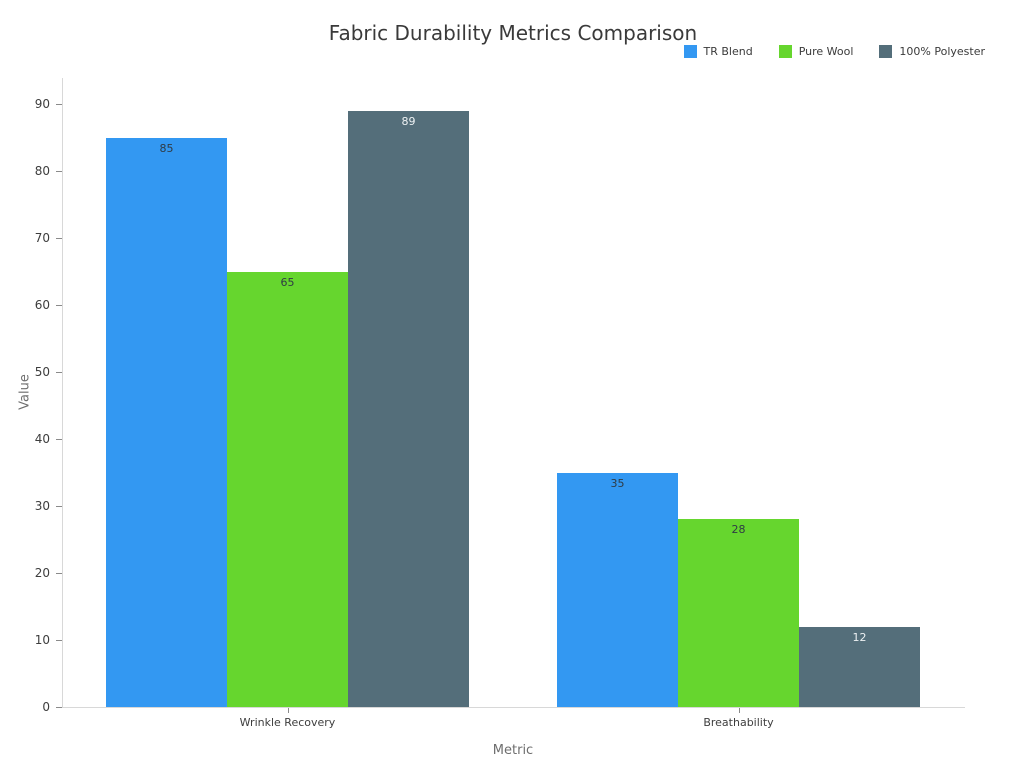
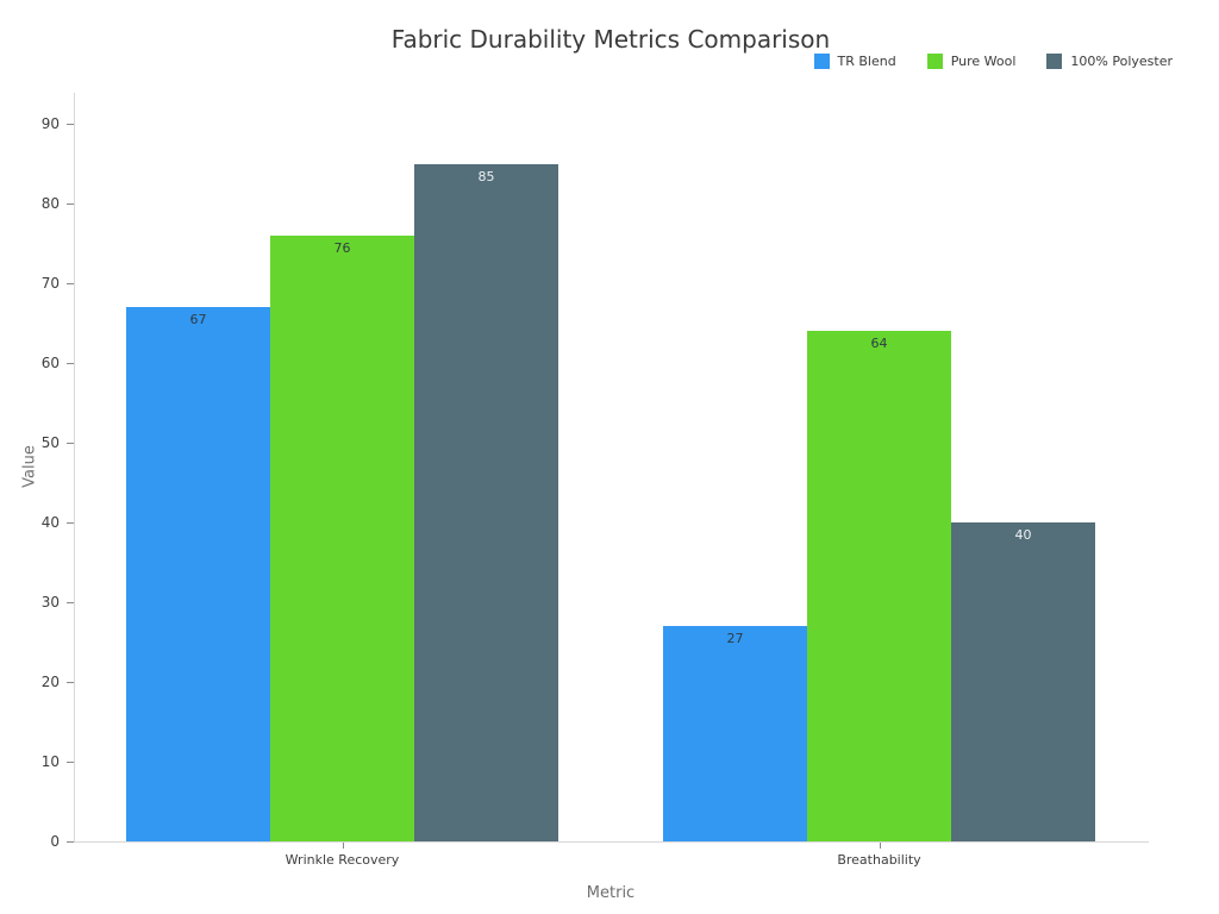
TR Blend/Wrinkle Recovery: 85 -> 67
Pure Wool/Wrinkle Recovery: 65 -> 76
100% Polyester/Wrinkle Recovery: 89 -> 85
TR Blend/Breathability: 35 -> 27
Pure Wool/Breathability: 28 -> 64
100% Polyester/Breathability: 12 -> 40
